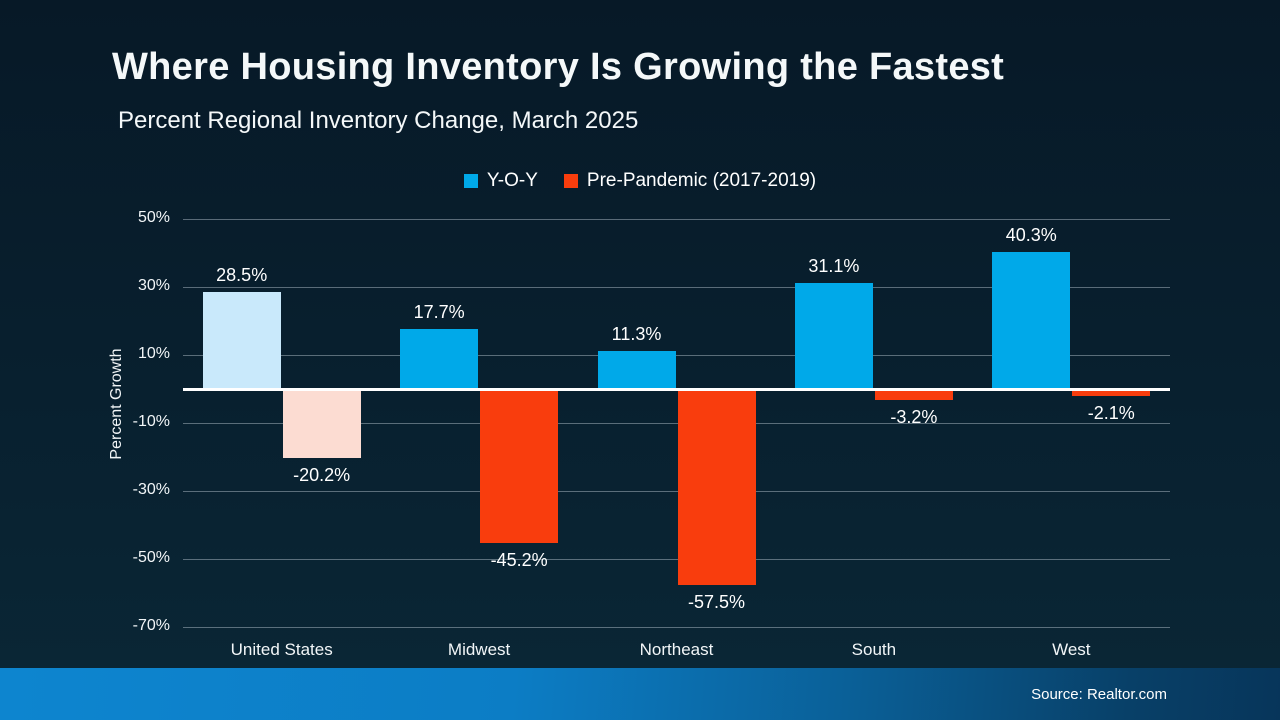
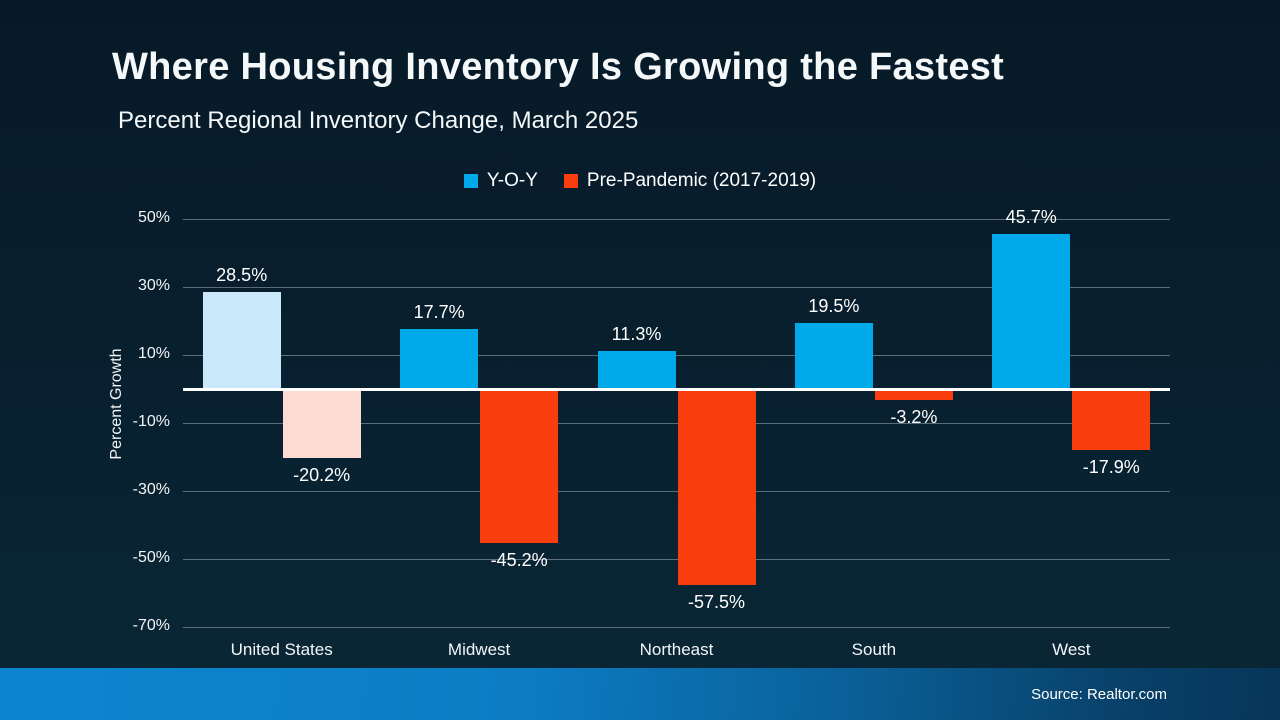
Y-O-Y/South: 31.1% -> 19.5%
Y-O-Y/West: 40.3% -> 45.7%
Pre-Pandemic (2017-2019)/West: -2.1% -> -17.9%
